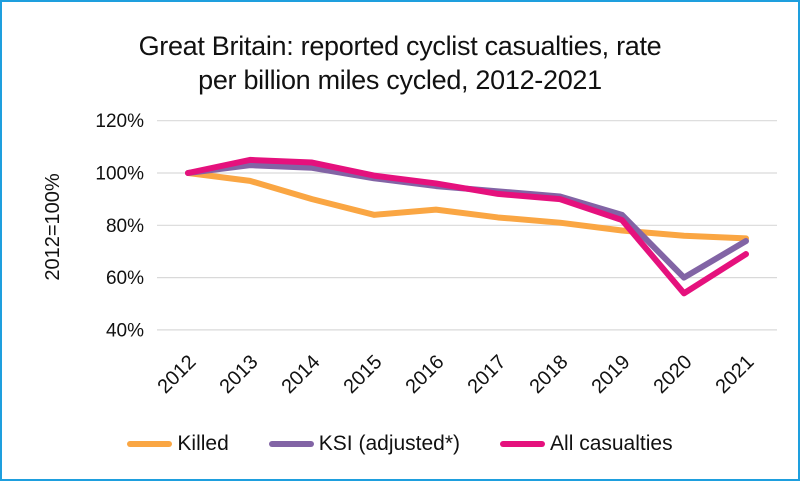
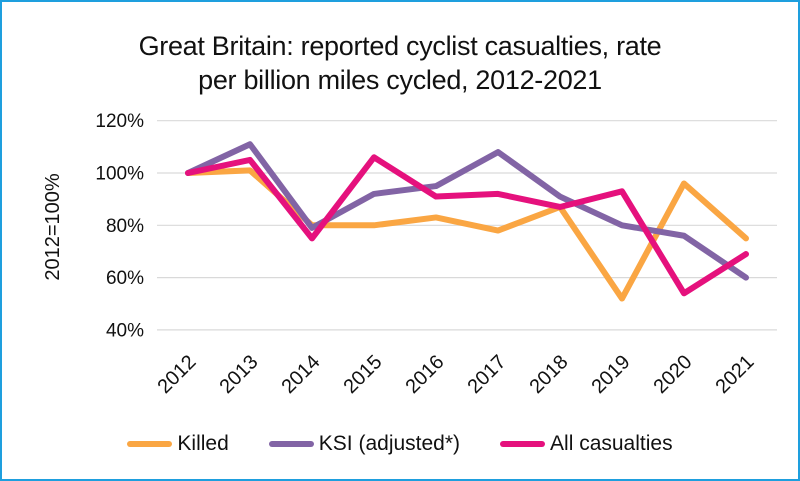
Killed/2013: 97% -> 101%
KSI (adjusted*)/2013: 103% -> 111%
Killed/2014: 90% -> 80%
KSI (adjusted*)/2014: 102% -> 79%
All casualties/2014: 104% -> 75%
Killed/2015: 84% -> 80%
KSI (adjusted*)/2015: 98% -> 92%
All casualties/2015: 99% -> 106%
Killed/2016: 86% -> 83%
All casualties/2016: 96% -> 91%
Killed/2017: 83% -> 78%
KSI (adjusted*)/2017: 93% -> 108%
Killed/2018: 81% -> 87%
All casualties/2018: 90% -> 87%
Killed/2019: 78% -> 52%
KSI (adjusted*)/2019: 84% -> 80%
All casualties/2019: 82% -> 93%
Killed/2020: 76% -> 96%
KSI (adjusted*)/2020: 60% -> 76%
KSI (adjusted*)/2021: 74% -> 60%
